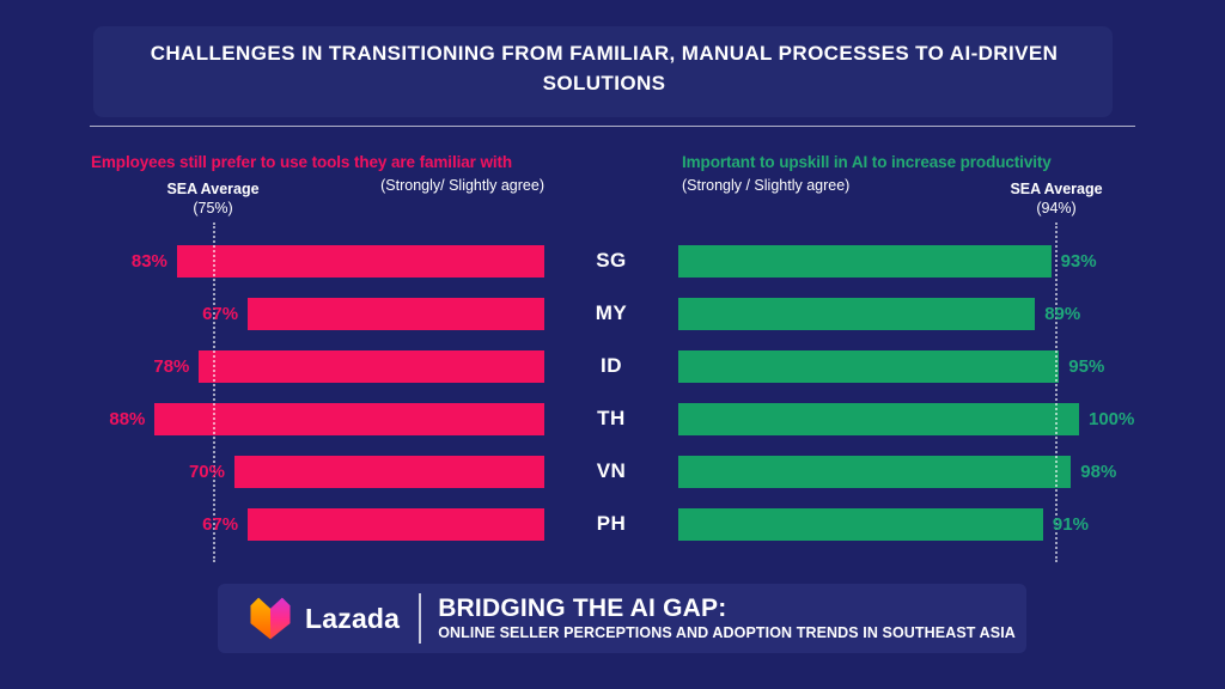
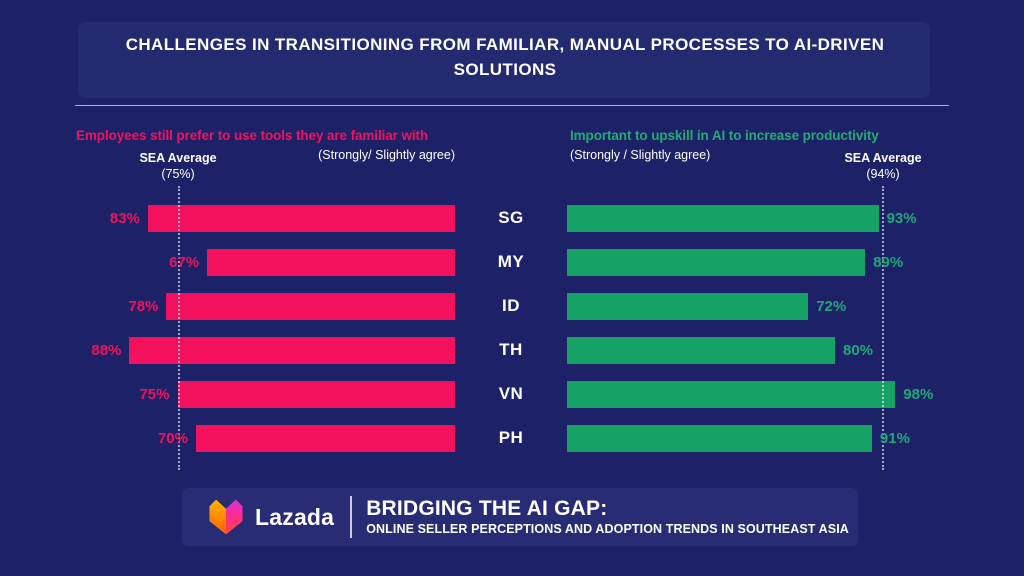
Employees still prefer to use tools they are familiar with/VN: 70% -> 75%
Employees still prefer to use tools they are familiar with/PH: 67% -> 70%
Important to upskill in AI to increase productivity/ID: 95% -> 72%
Important to upskill in AI to increase productivity/TH: 100% -> 80%
